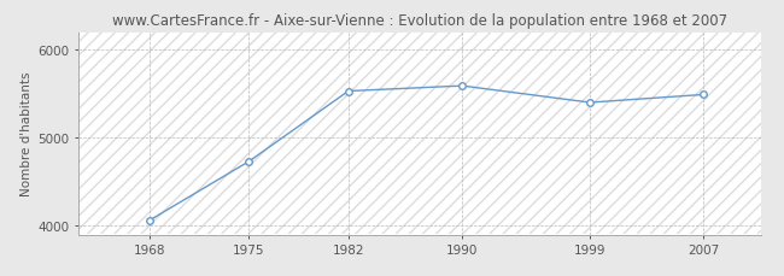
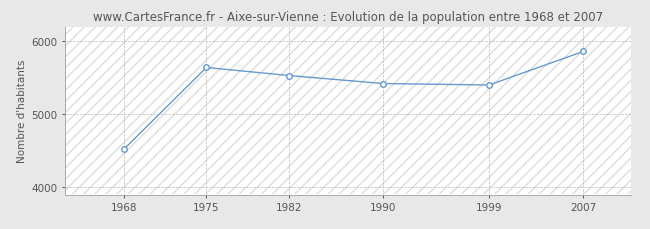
1968: 4060 -> 4520
1975: 4730 -> 5640
1990: 5590 -> 5420
2007: 5490 -> 5860
